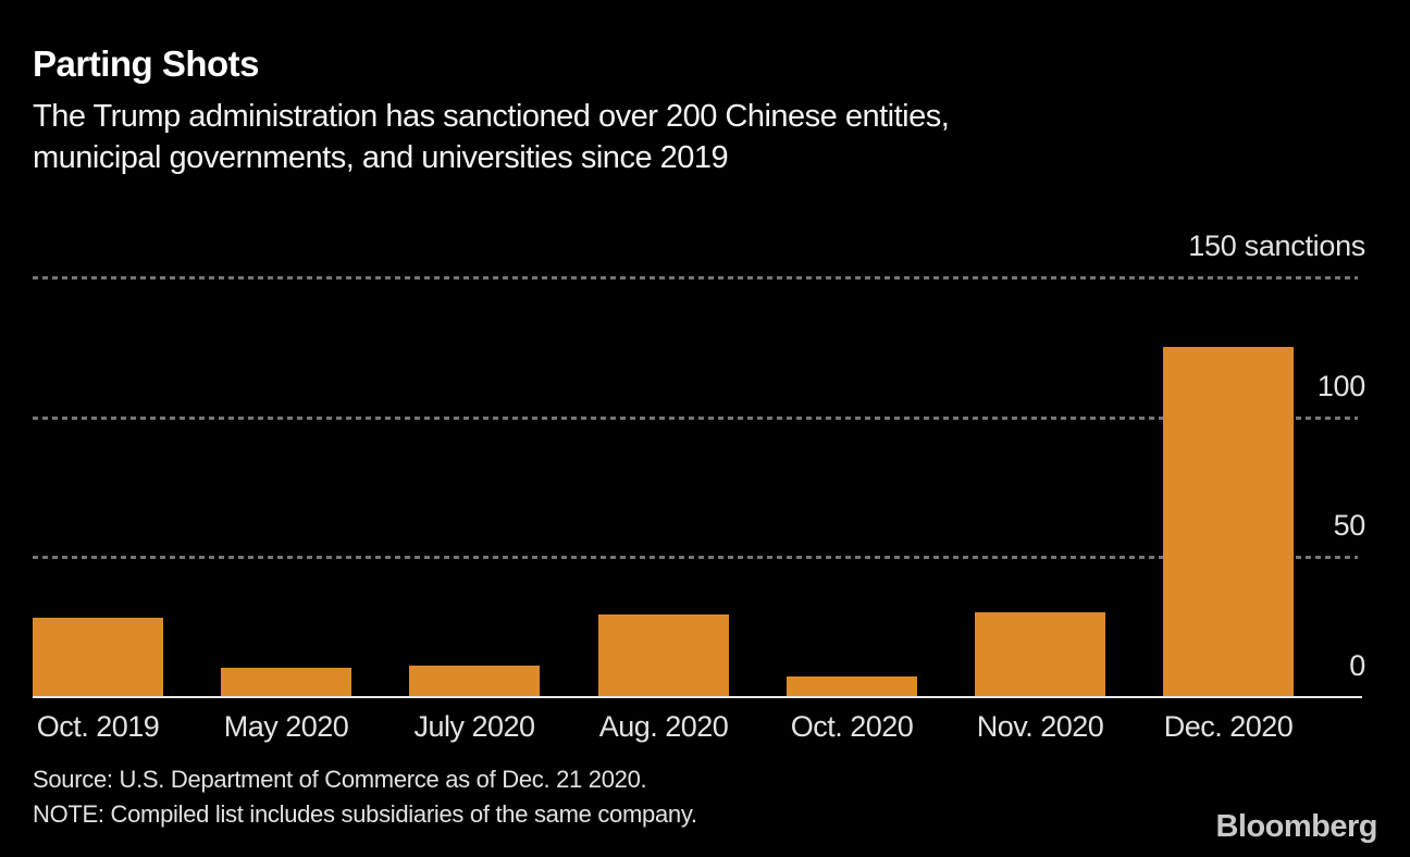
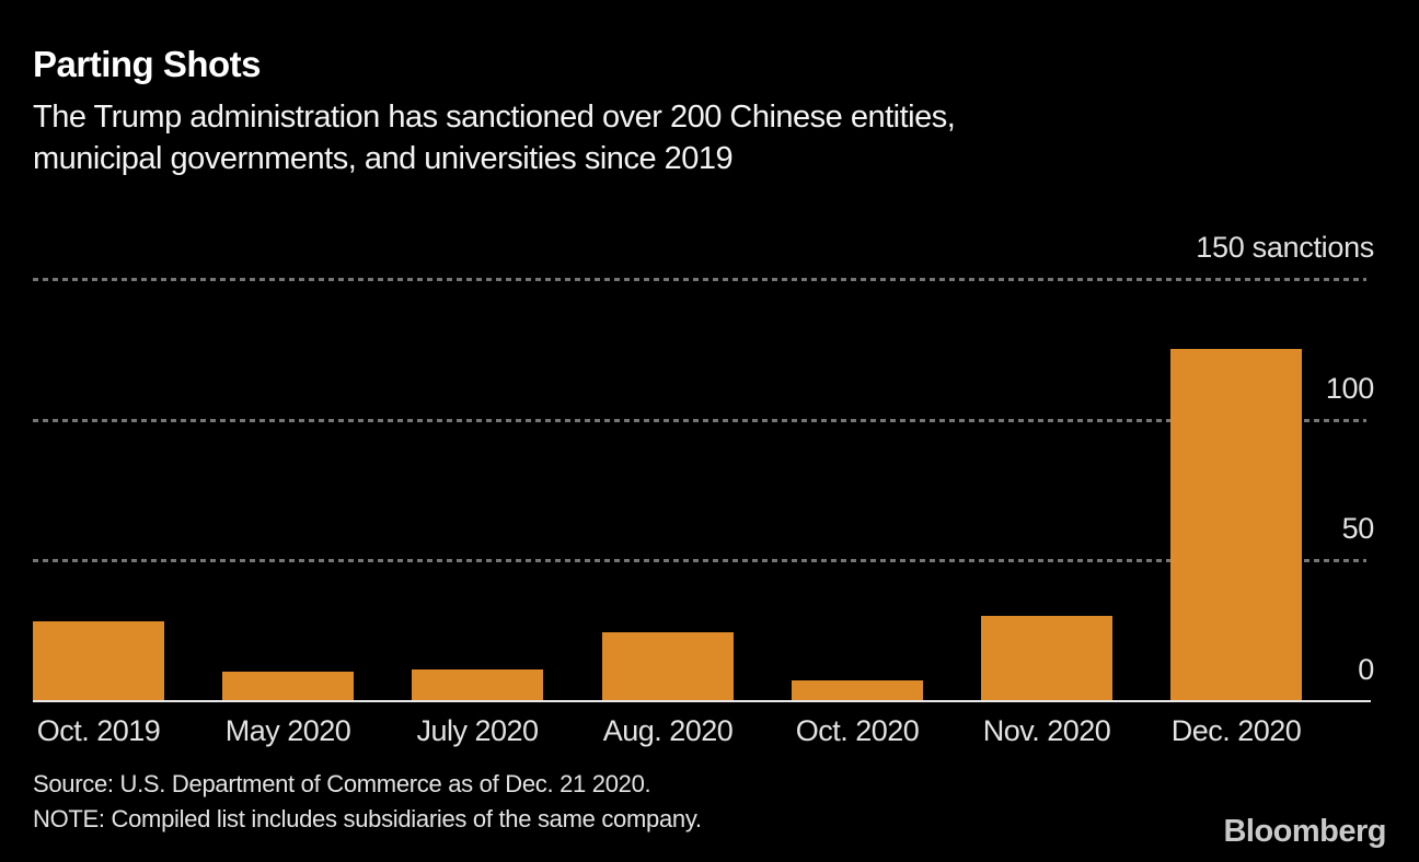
Aug. 2020: 29 -> 24
